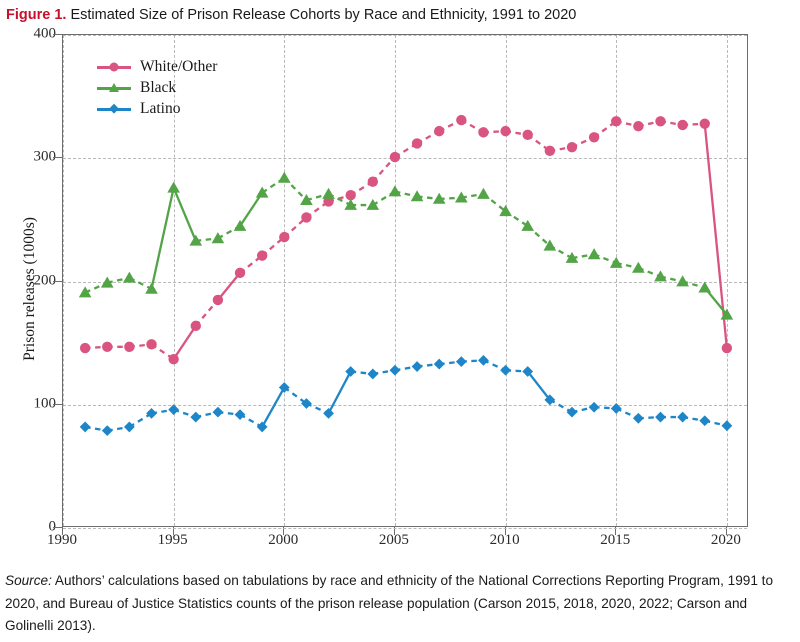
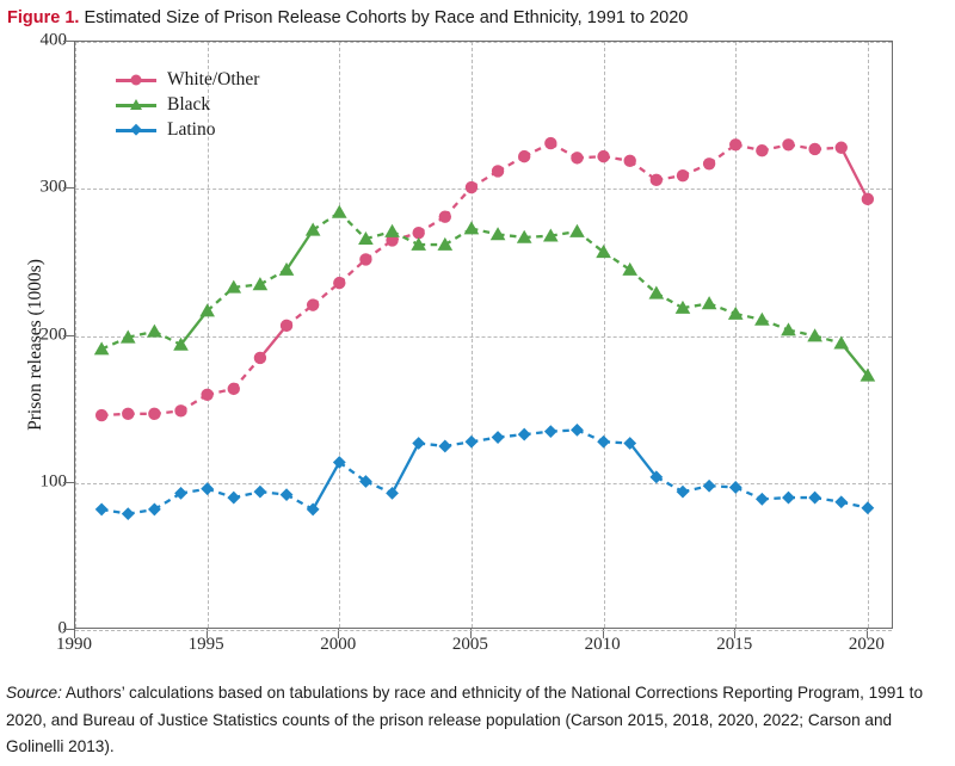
White/Other/1995: 137 -> 160
Black/1995: 276 -> 217
White/Other/2020: 146 -> 293
